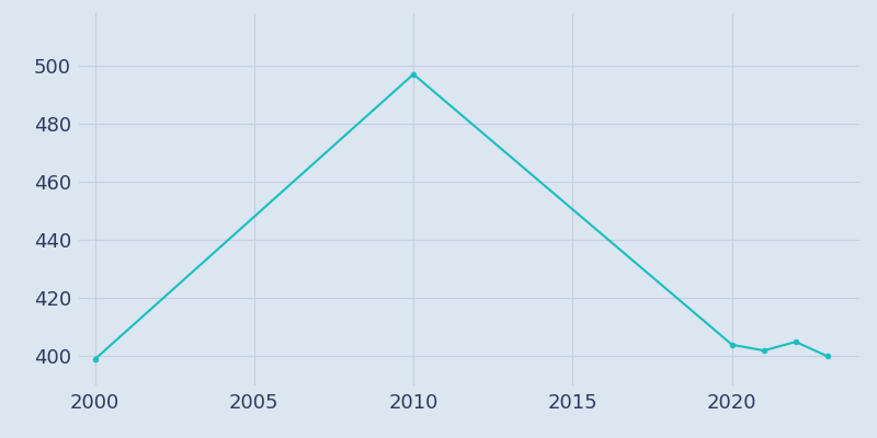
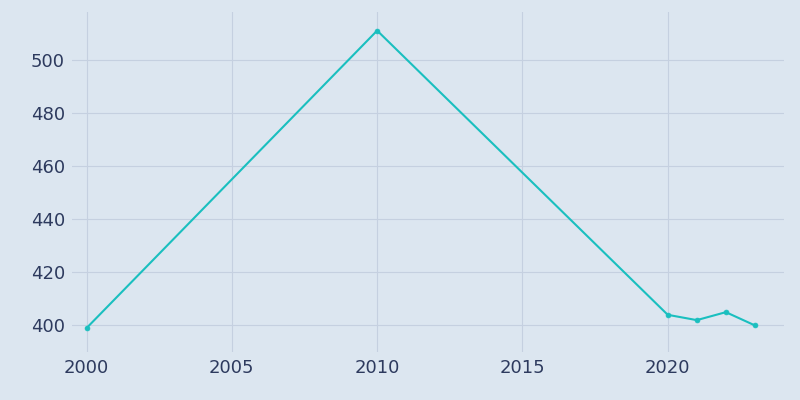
2010: 497 -> 511
